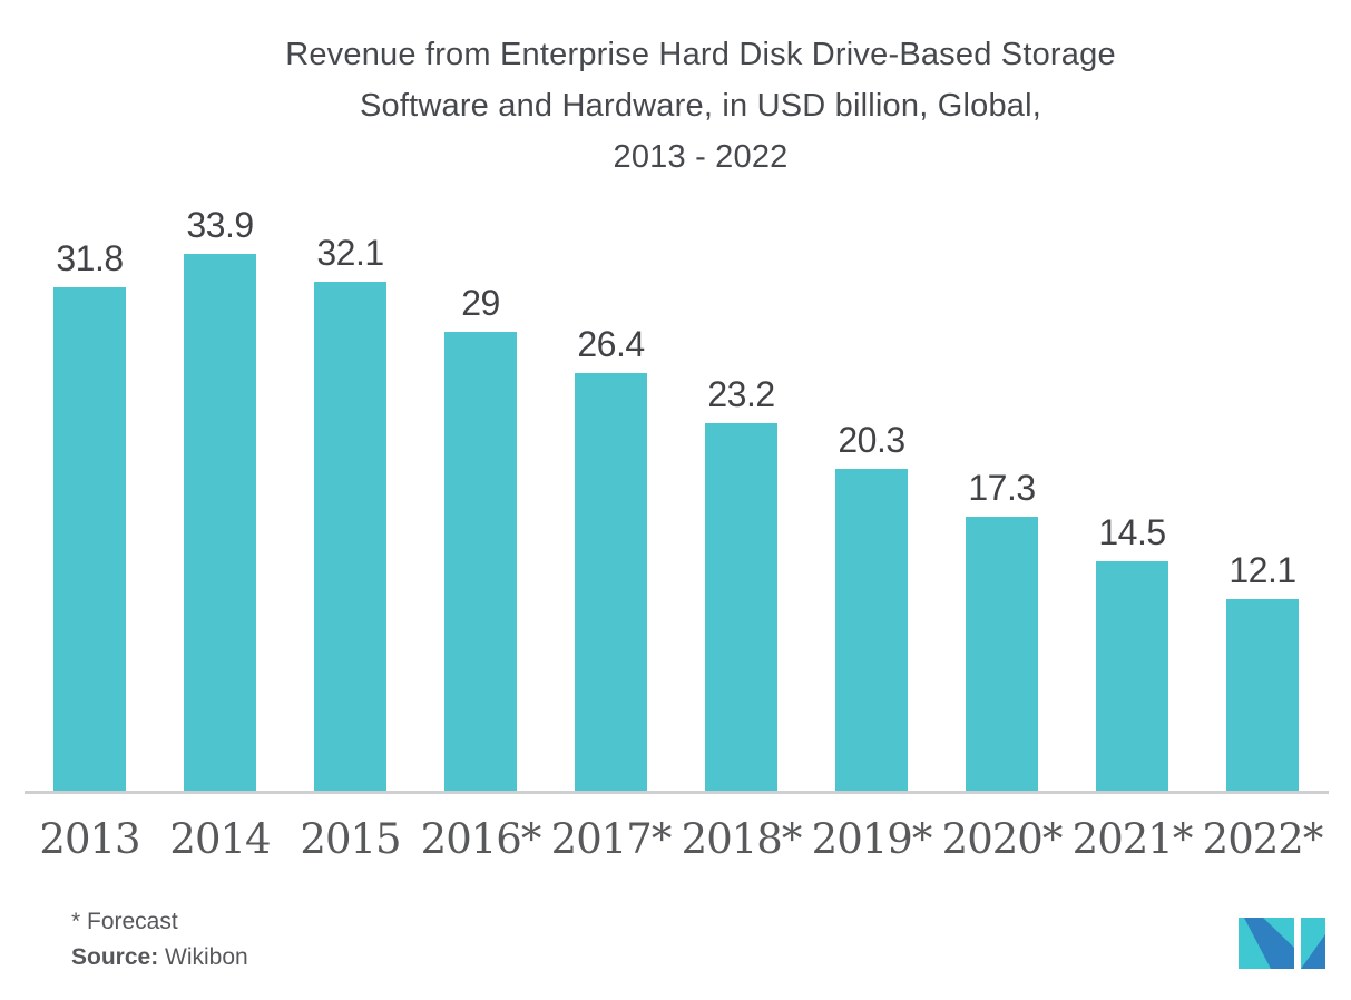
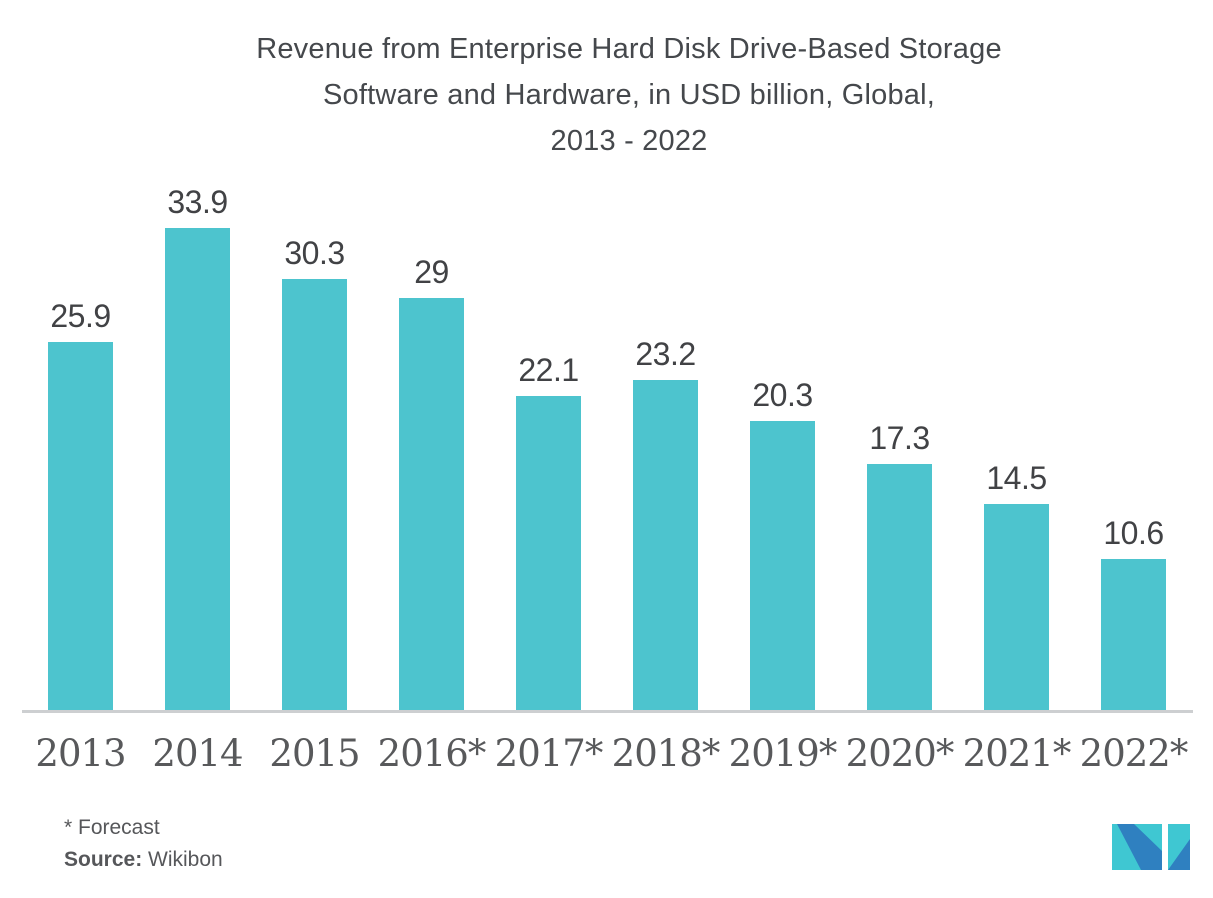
2013: 31.8 -> 25.9
2015: 32.1 -> 30.3
2017*: 26.4 -> 22.1
2022*: 12.1 -> 10.6
